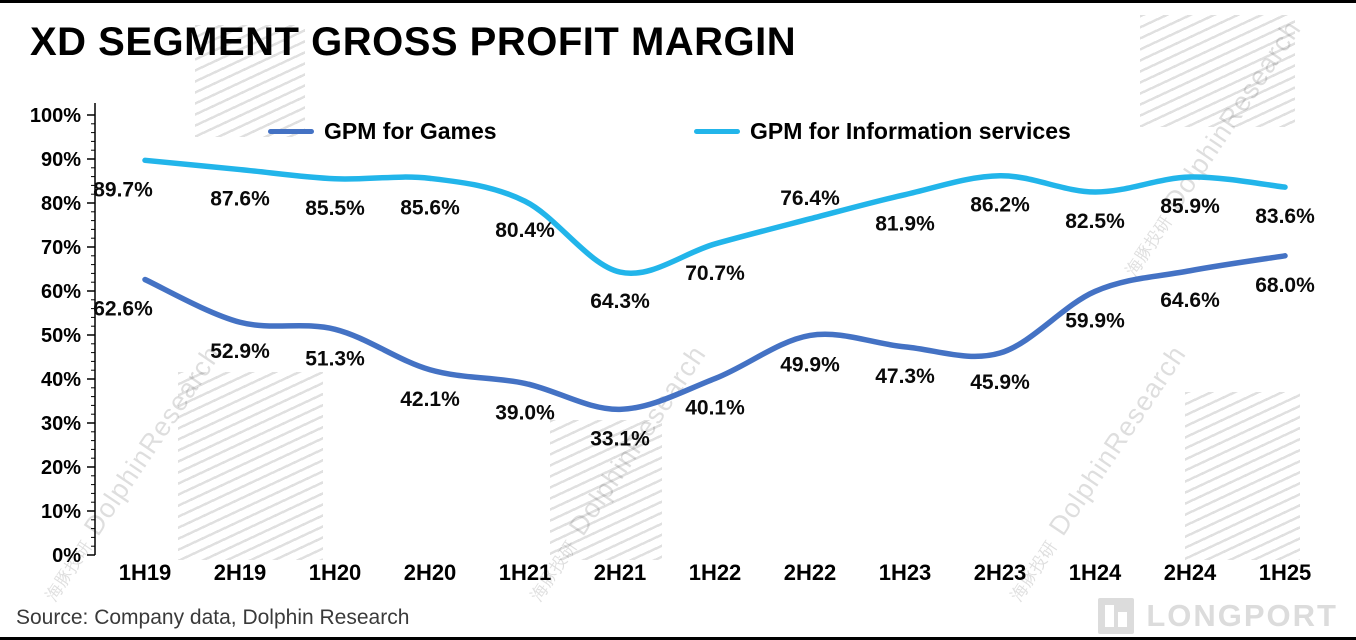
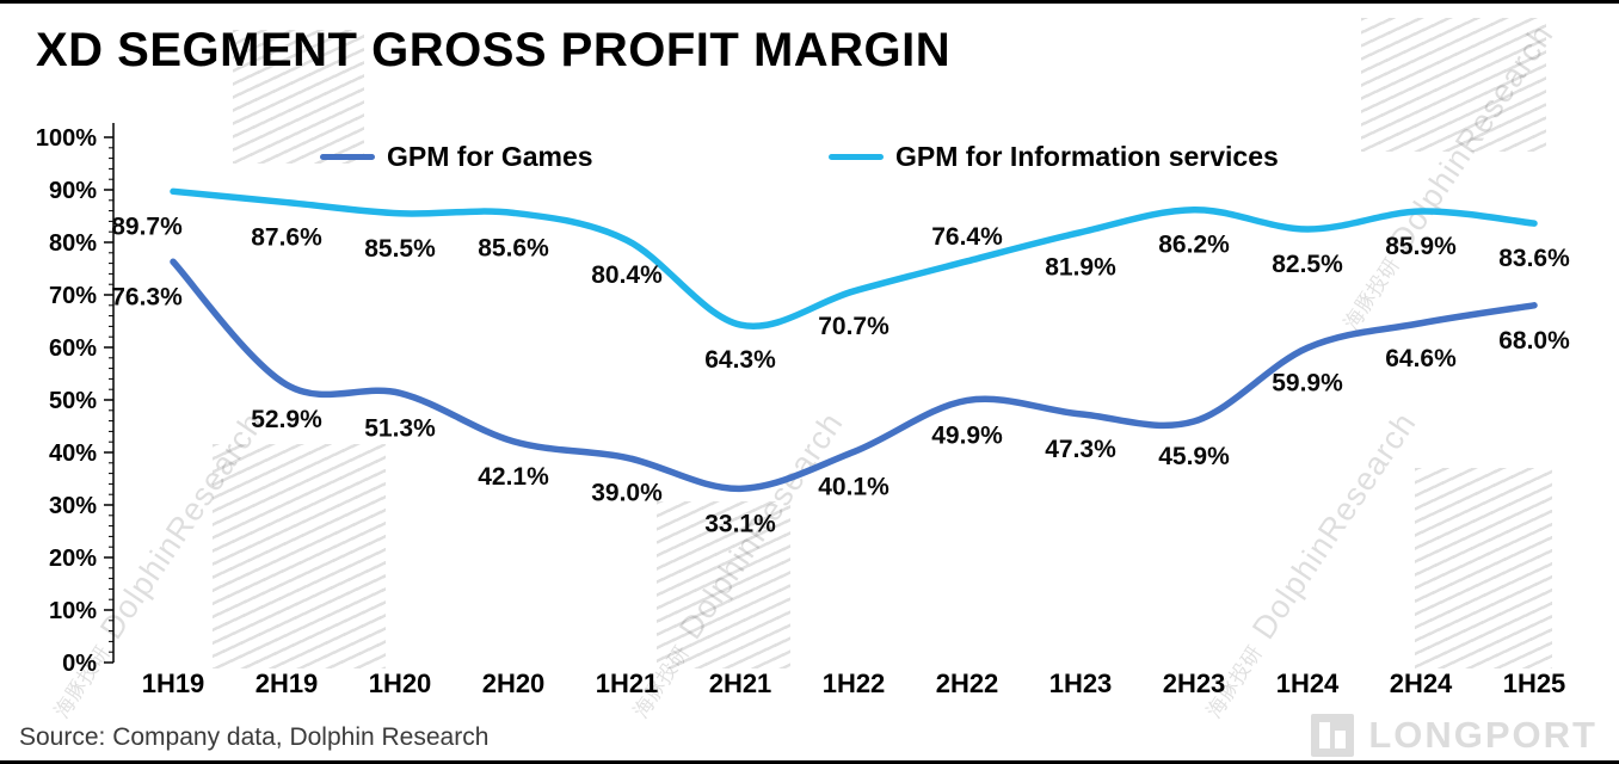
GPM for Games/1H19: 62.6% -> 76.3%
